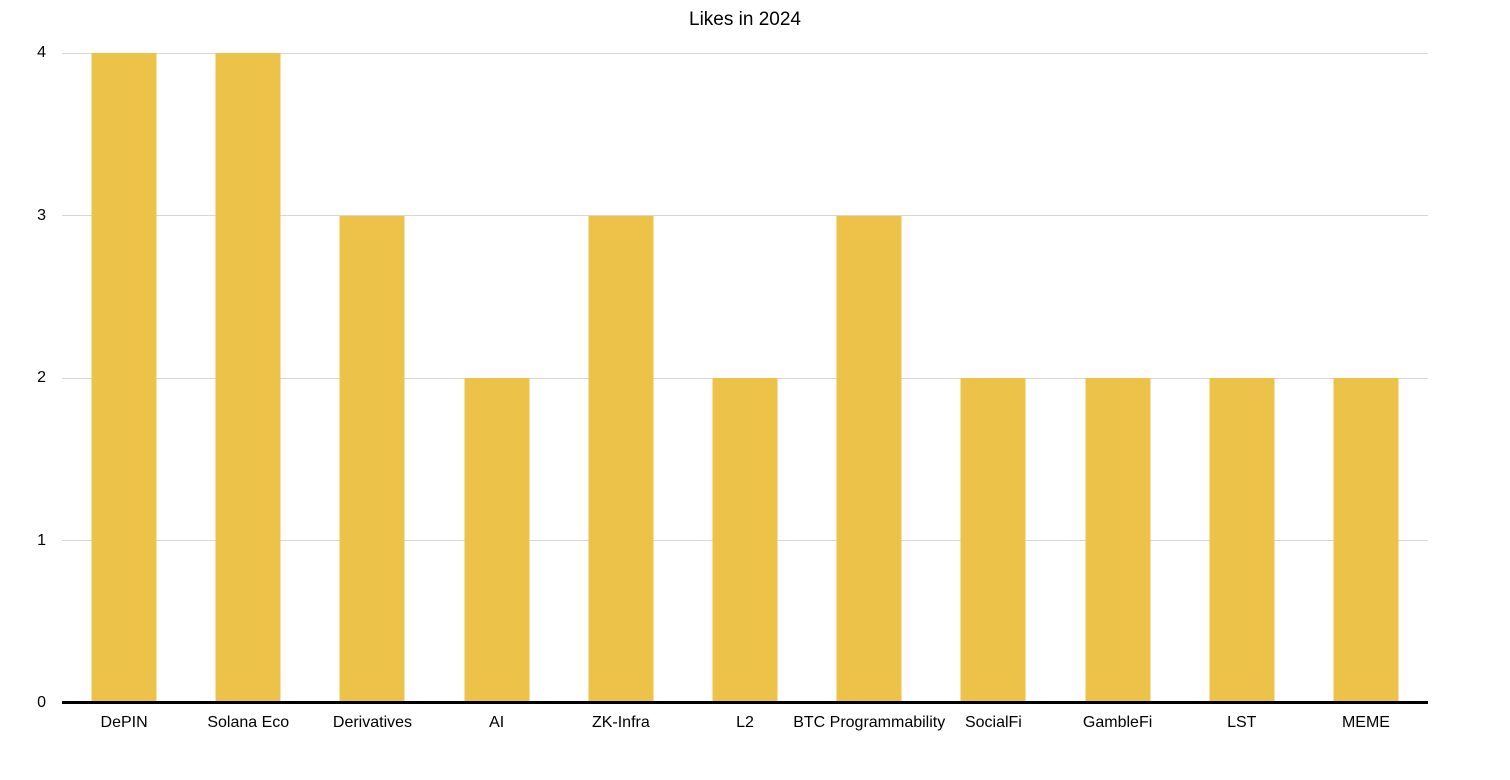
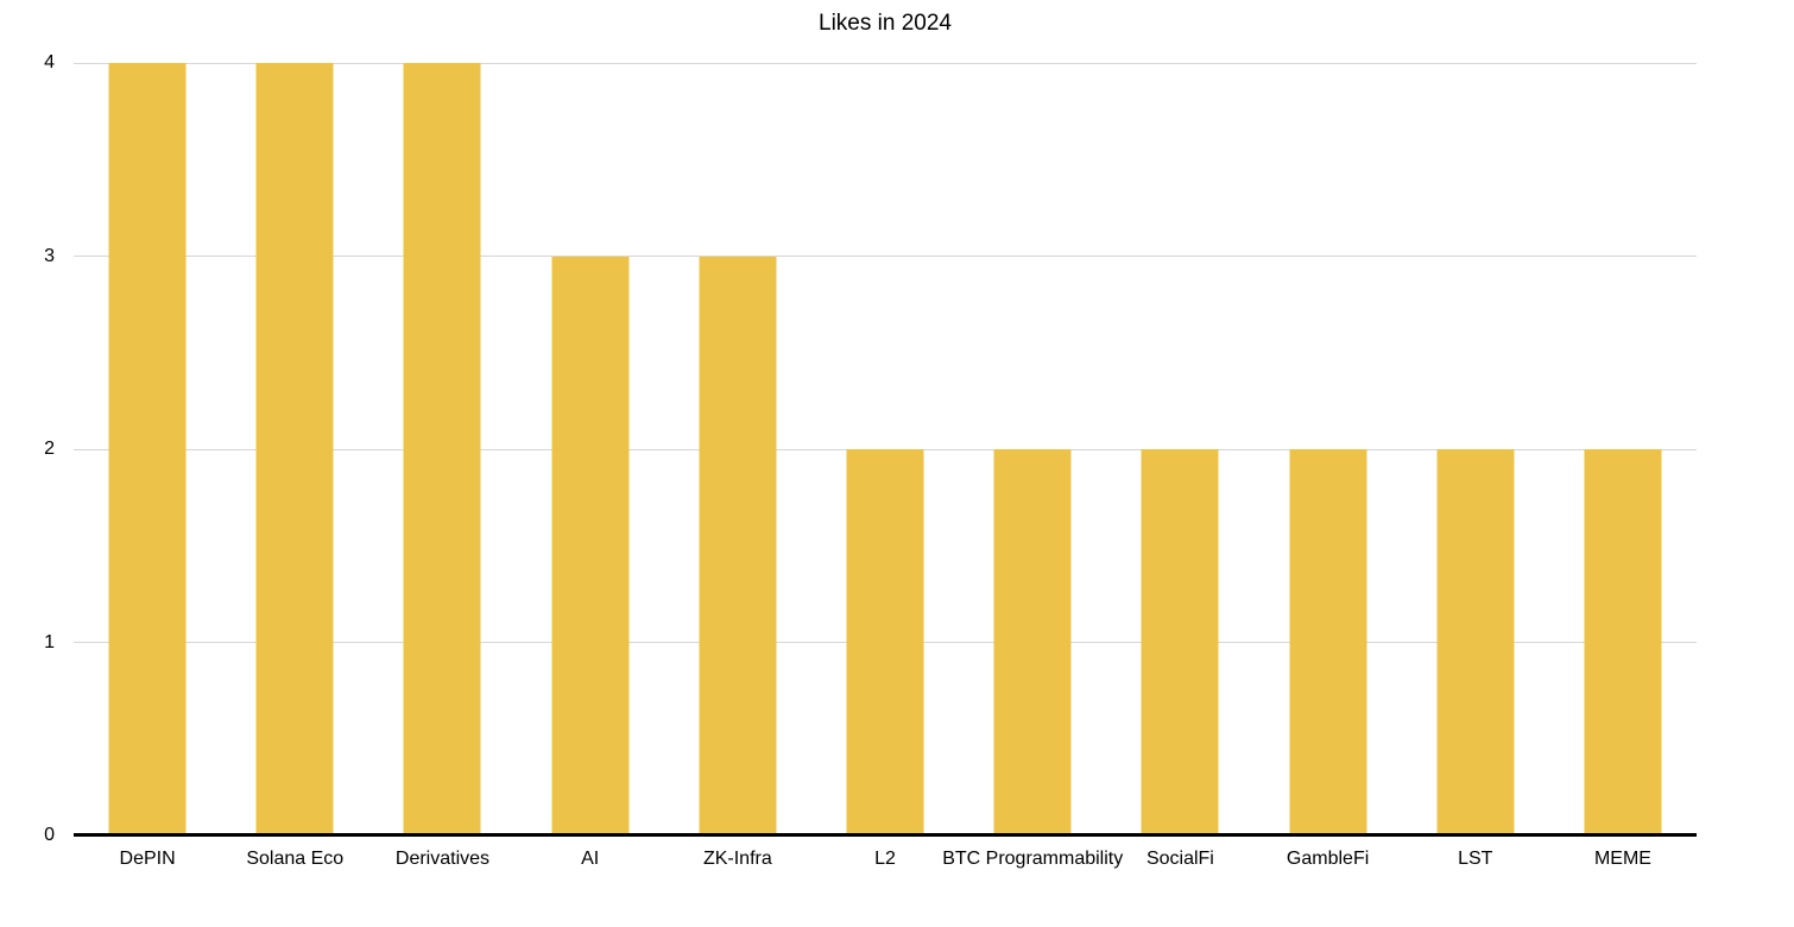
Derivatives: 3 -> 4
AI: 2 -> 3
BTC Programmability: 3 -> 2
